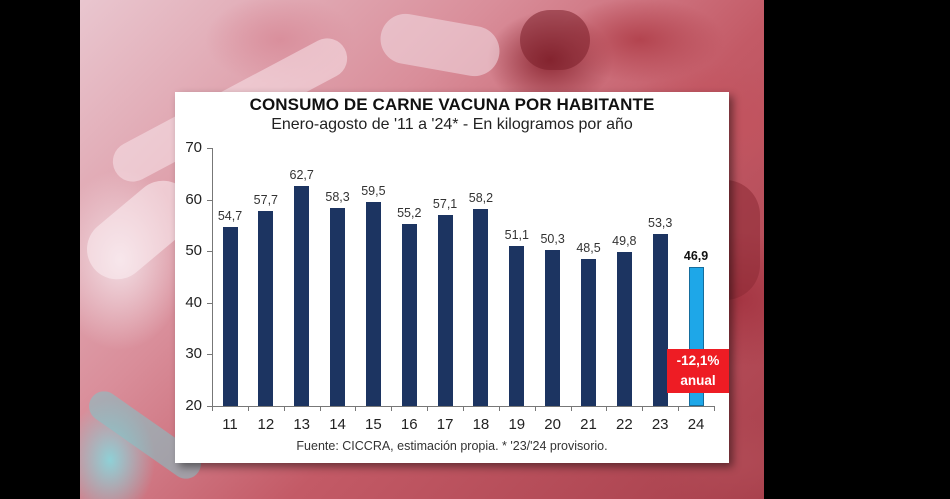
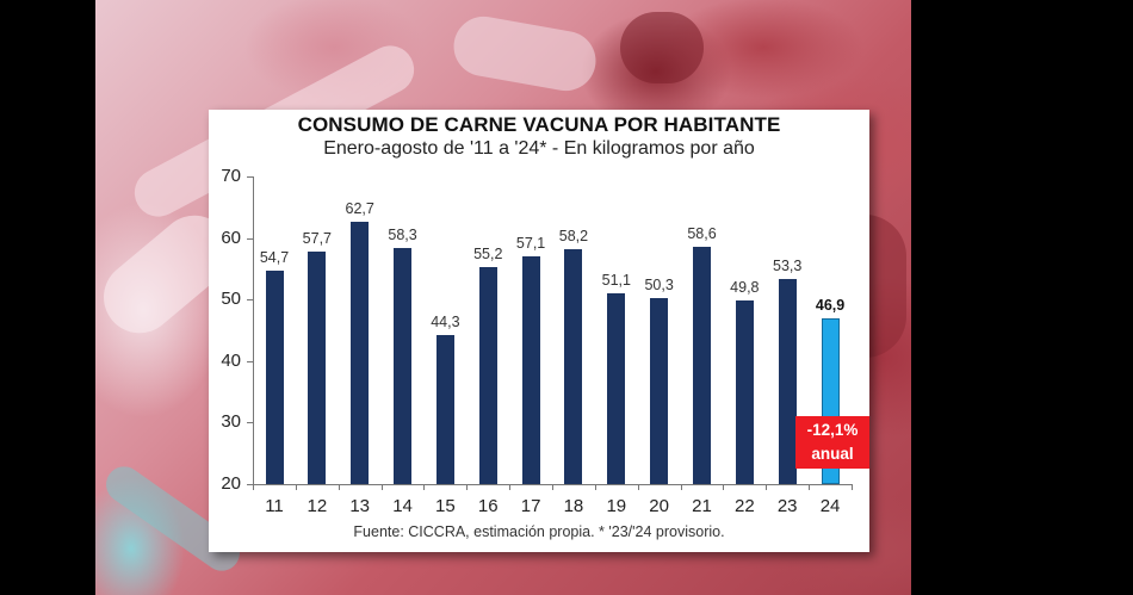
15: 59,5 -> 44,3
21: 48,5 -> 58,6
